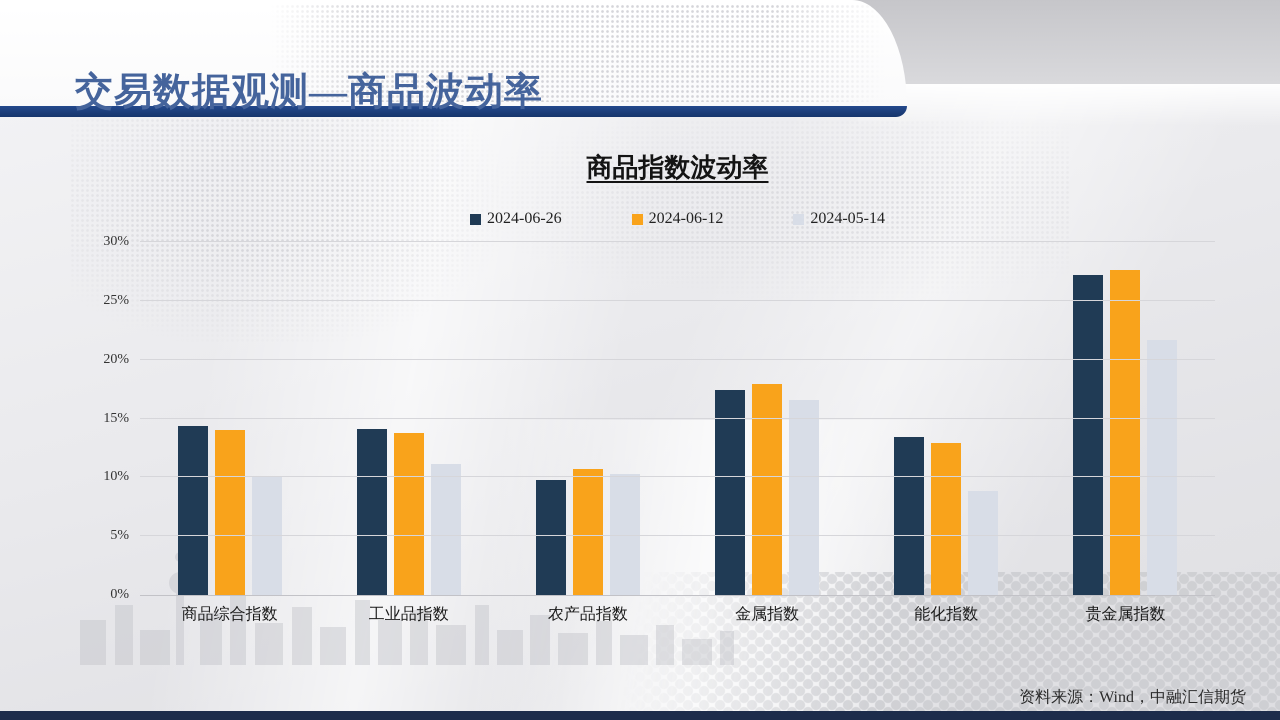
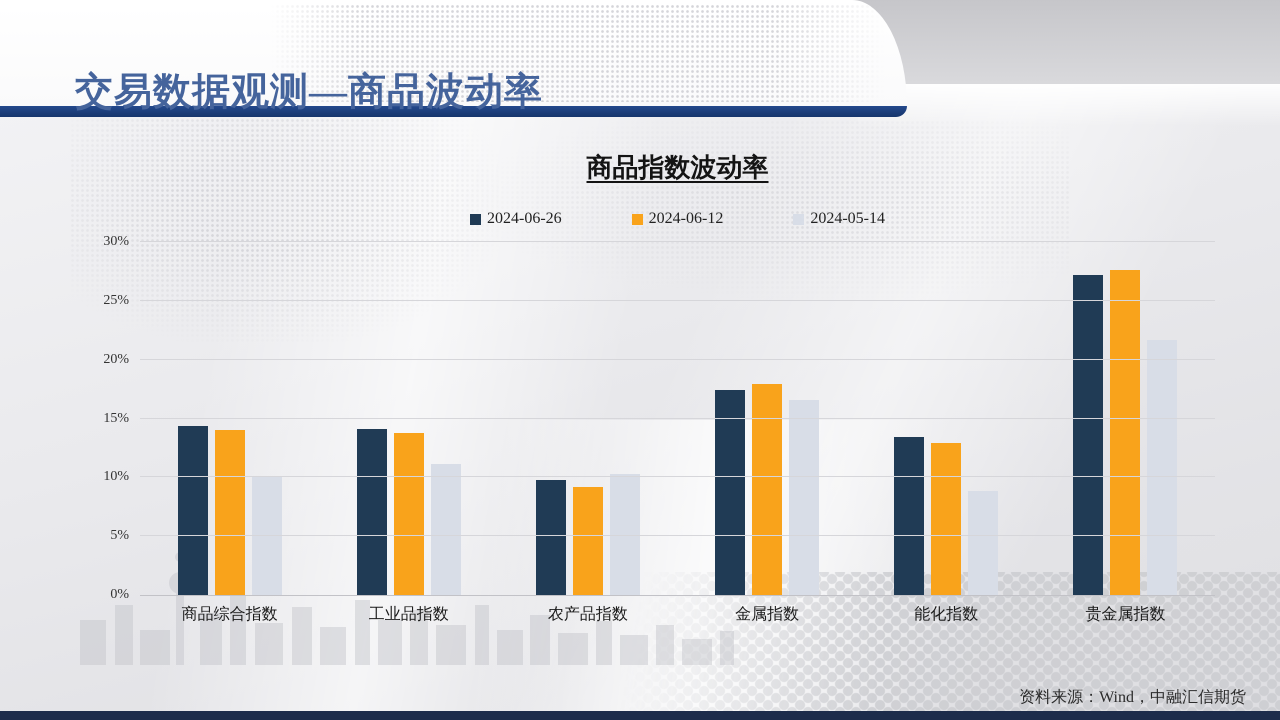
2024-06-12/农产品指数: 10.7% -> 9.2%
